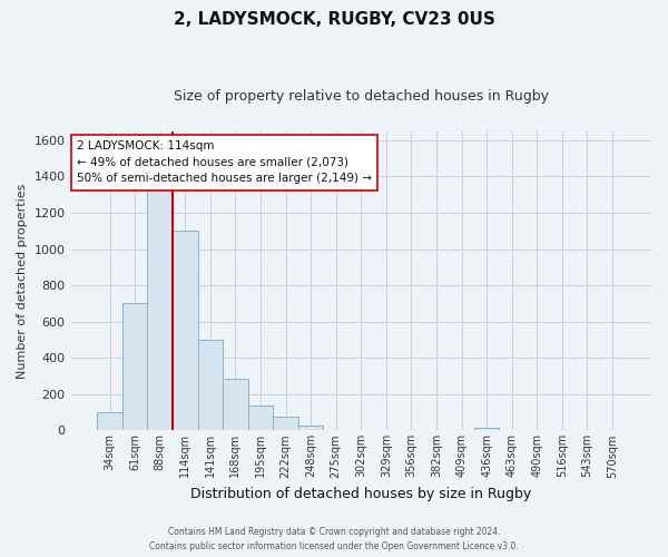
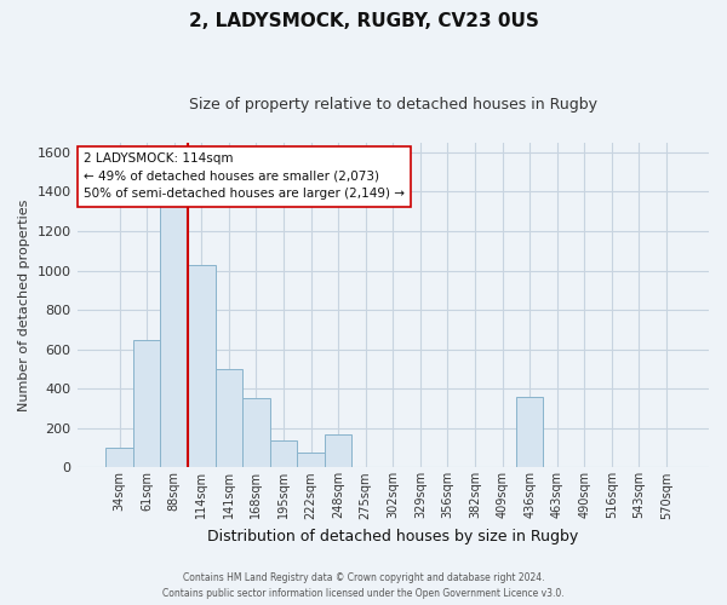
61sqm: 700 -> 650
114sqm: 1100 -> 1030
168sqm: 280 -> 350
248sqm: 30 -> 170
436sqm: 20 -> 360
